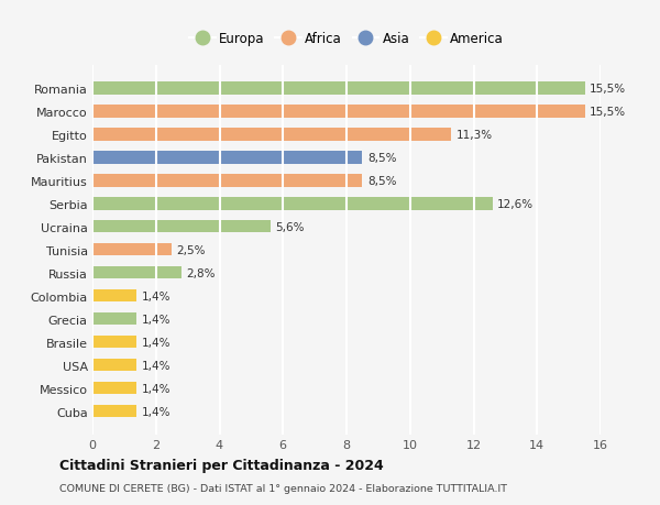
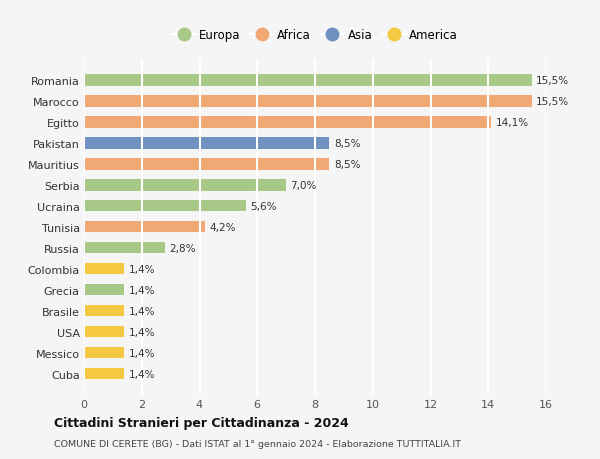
Egitto: 11,3% -> 14,1%
Serbia: 12,6% -> 7,0%
Tunisia: 2,5% -> 4,2%
